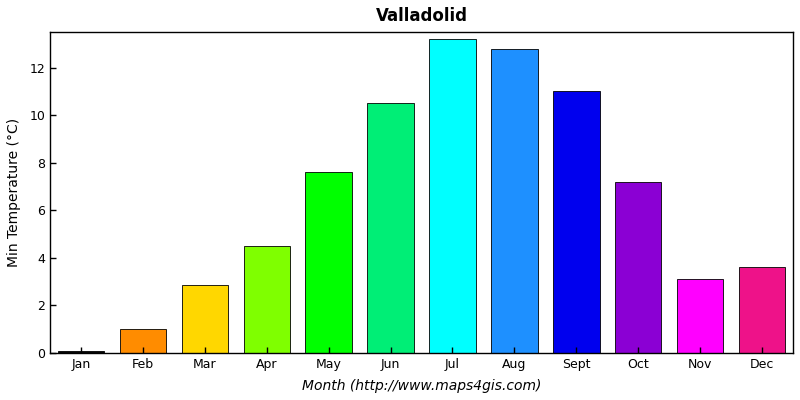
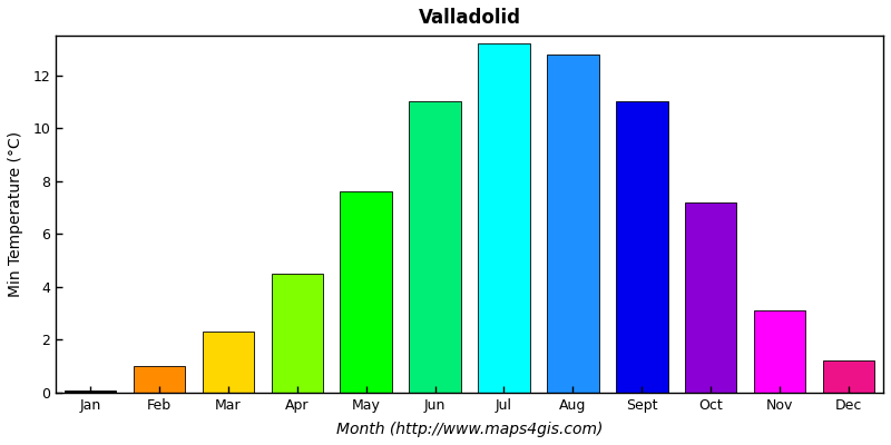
Mar: 2.85 -> 2.30
Jun: 10.50 -> 11.00
Dec: 3.60 -> 1.20
